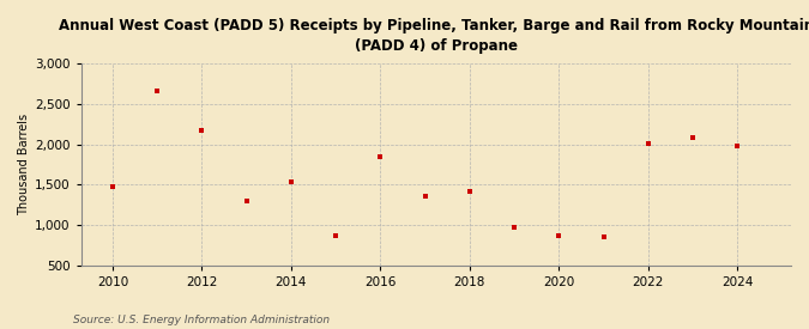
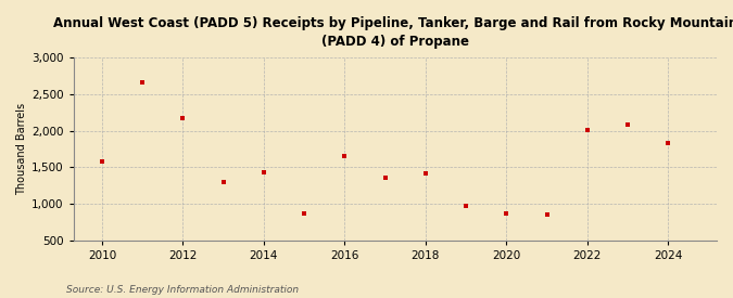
2010: 1,480 -> 1,580
2014: 1,540 -> 1,430
2016: 1,840 -> 1,650
2024: 1,980 -> 1,830
